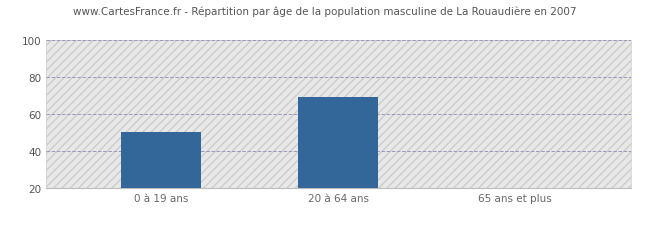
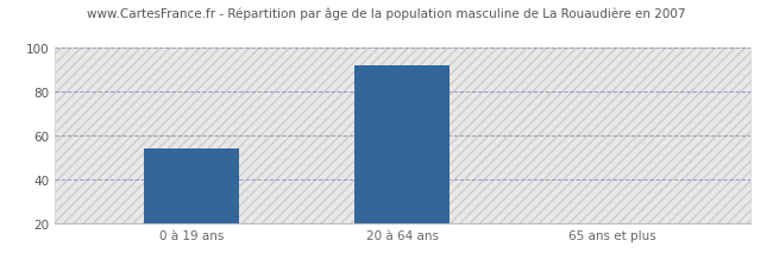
0 à 19 ans: 50 -> 54
20 à 64 ans: 69 -> 92
